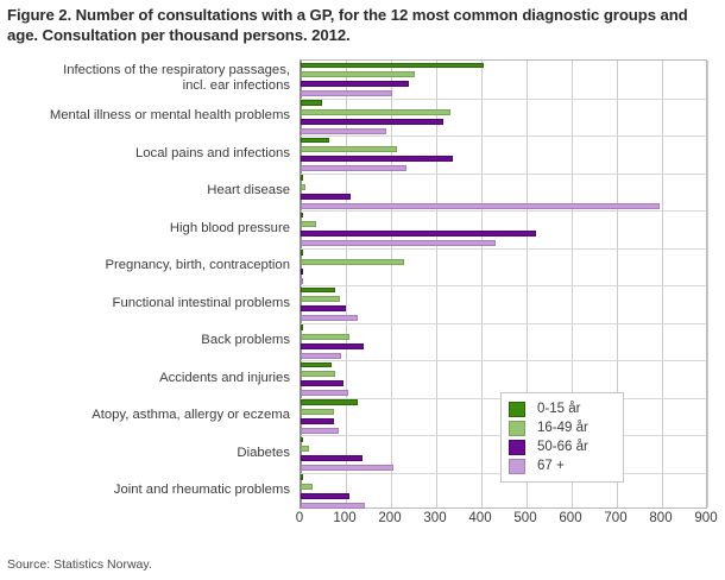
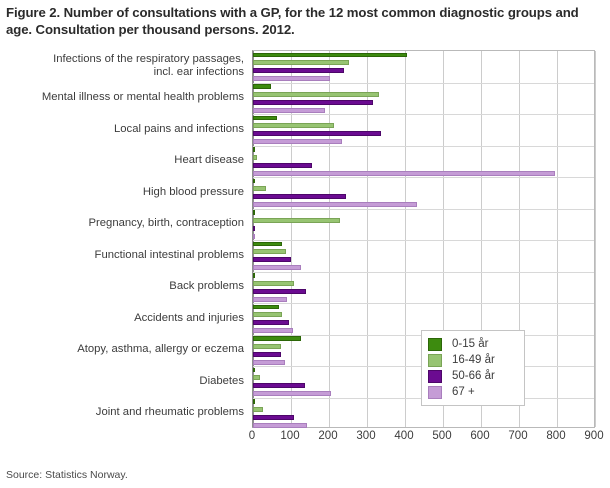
50-66 år/Heart disease: 110 -> 150
50-66 år/High blood pressure: 520 -> 240
